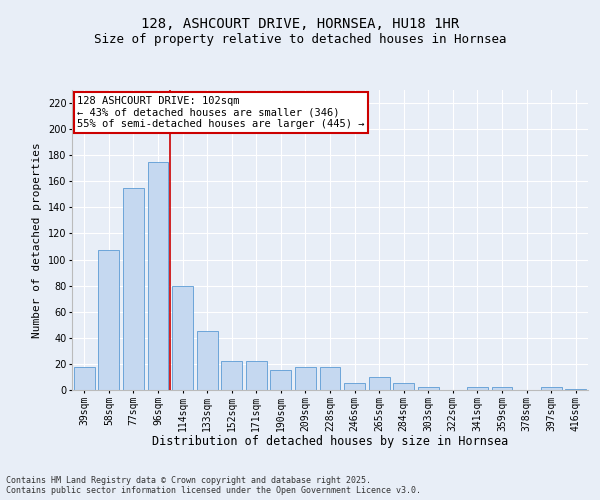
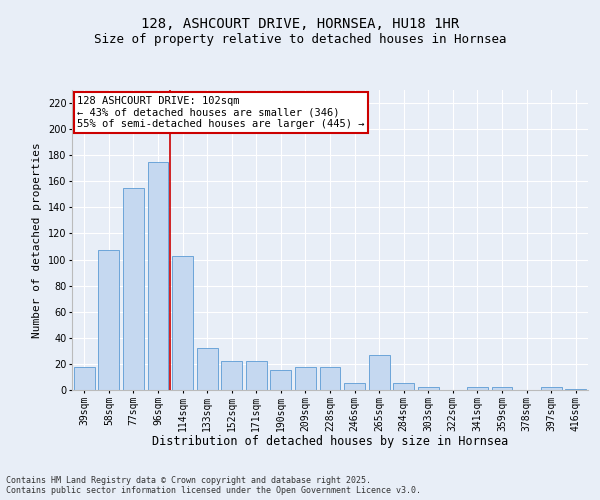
114sqm: 80 -> 103
133sqm: 45 -> 32
265sqm: 10 -> 27
